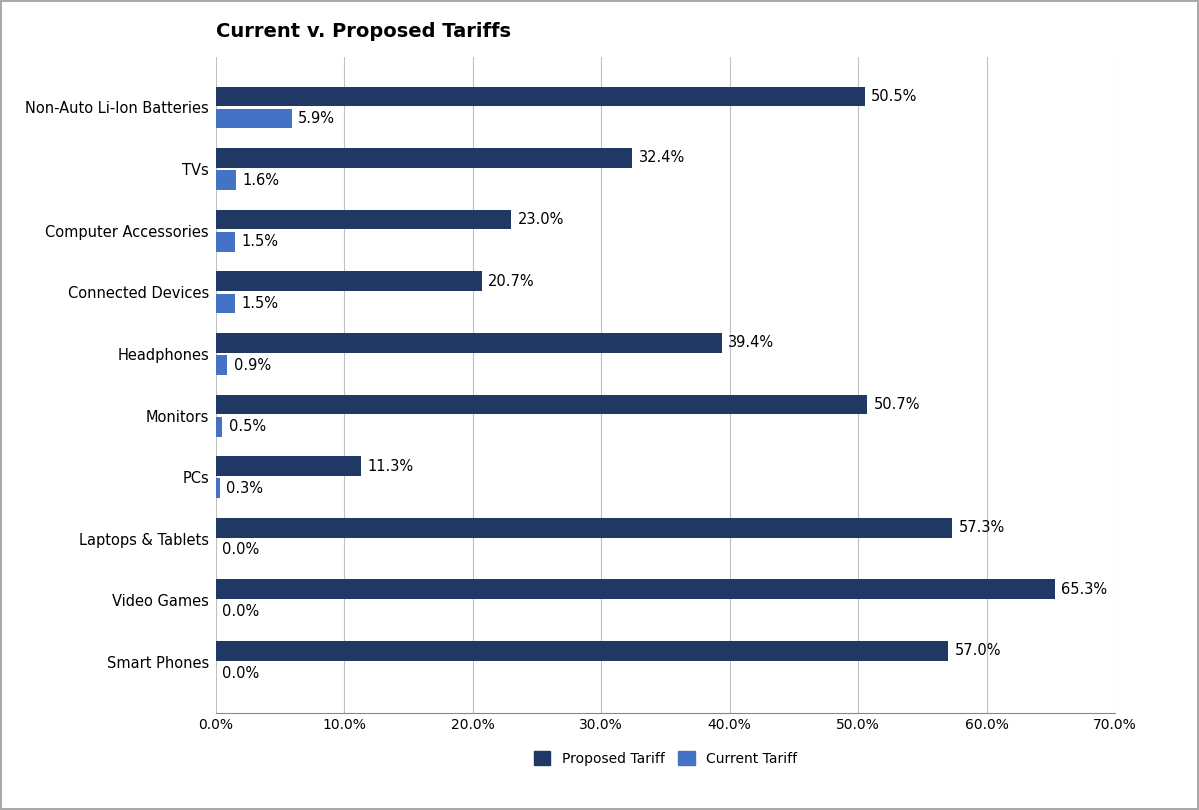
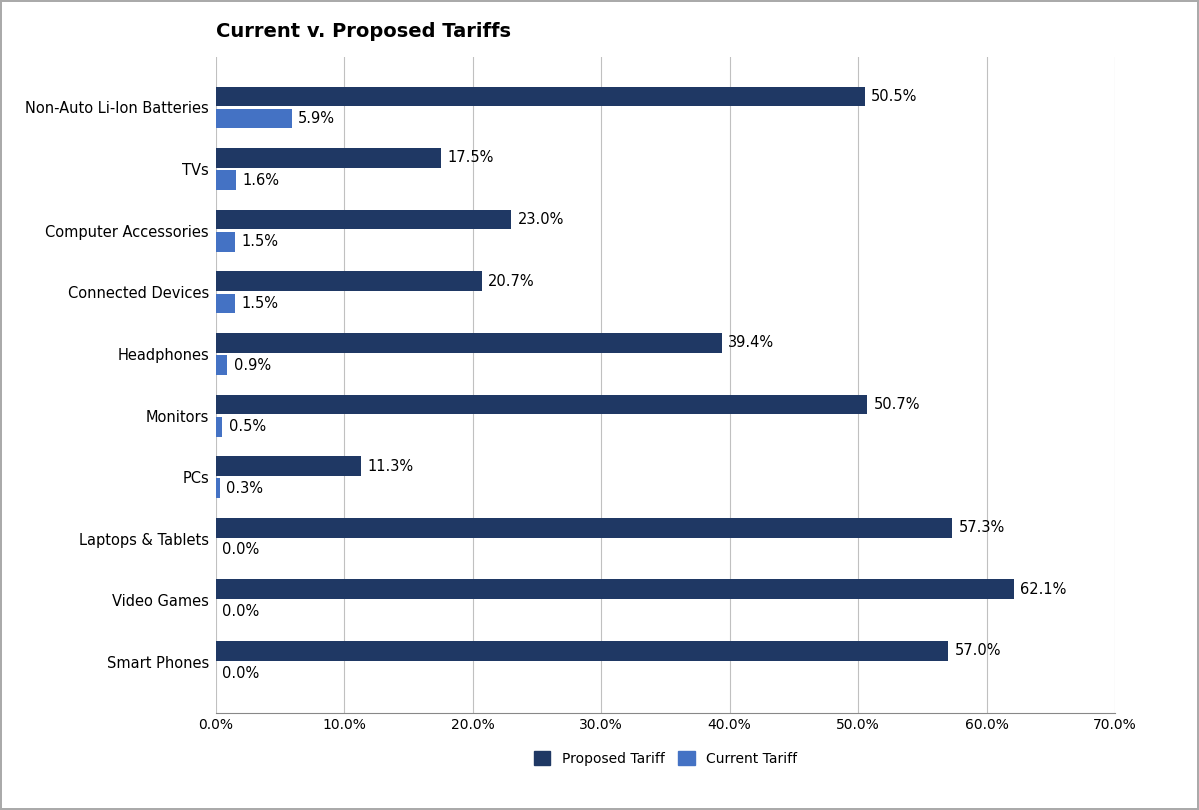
Proposed Tariff/TVs: 32.4% -> 17.5%
Proposed Tariff/Video Games: 65.3% -> 62.1%
